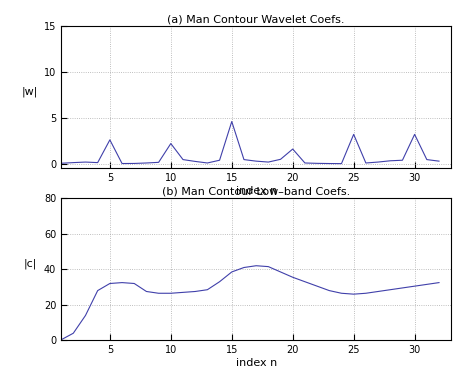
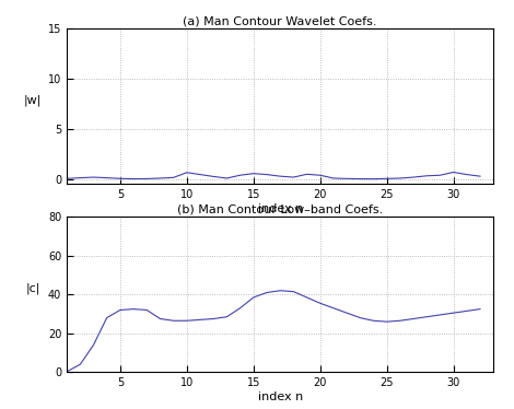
(a) Man Contour Wavelet Coefs./5: 2.6 -> 0.1
(a) Man Contour Wavelet Coefs./10: 2.2 -> 0.7
(a) Man Contour Wavelet Coefs./15: 4.6 -> 0.6
(a) Man Contour Wavelet Coefs./20: 1.6 -> 0.4
(a) Man Contour Wavelet Coefs./25: 3.2 -> 0.0
(a) Man Contour Wavelet Coefs./30: 3.2 -> 0.7
